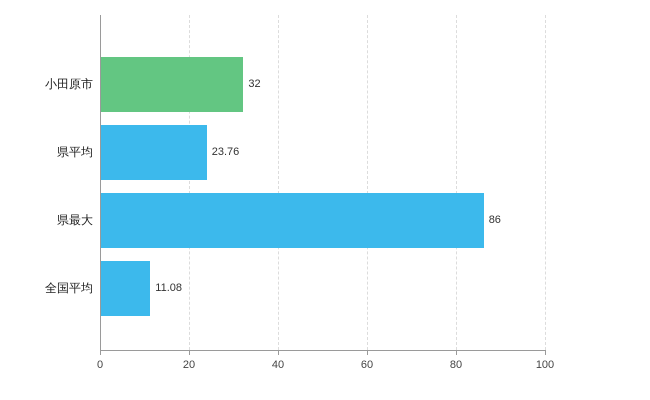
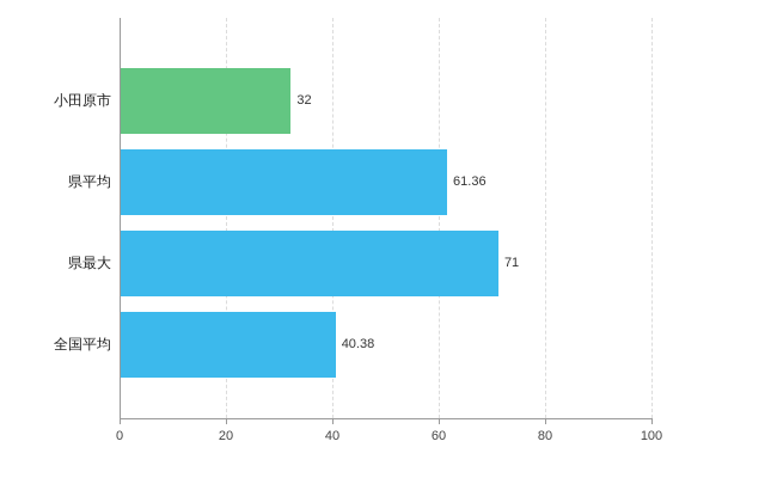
県平均: 23.76 -> 61.36
県最大: 86 -> 71
全国平均: 11.08 -> 40.38
